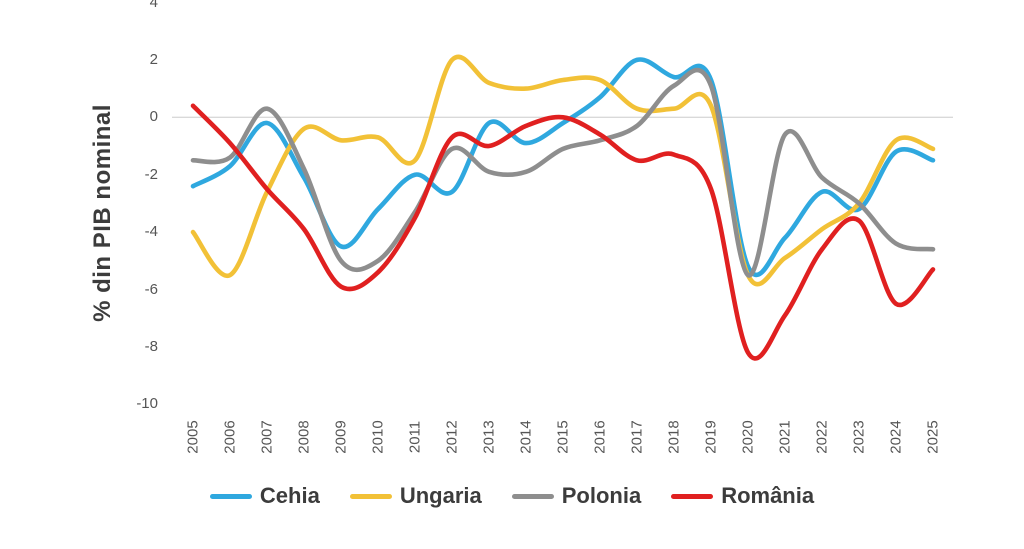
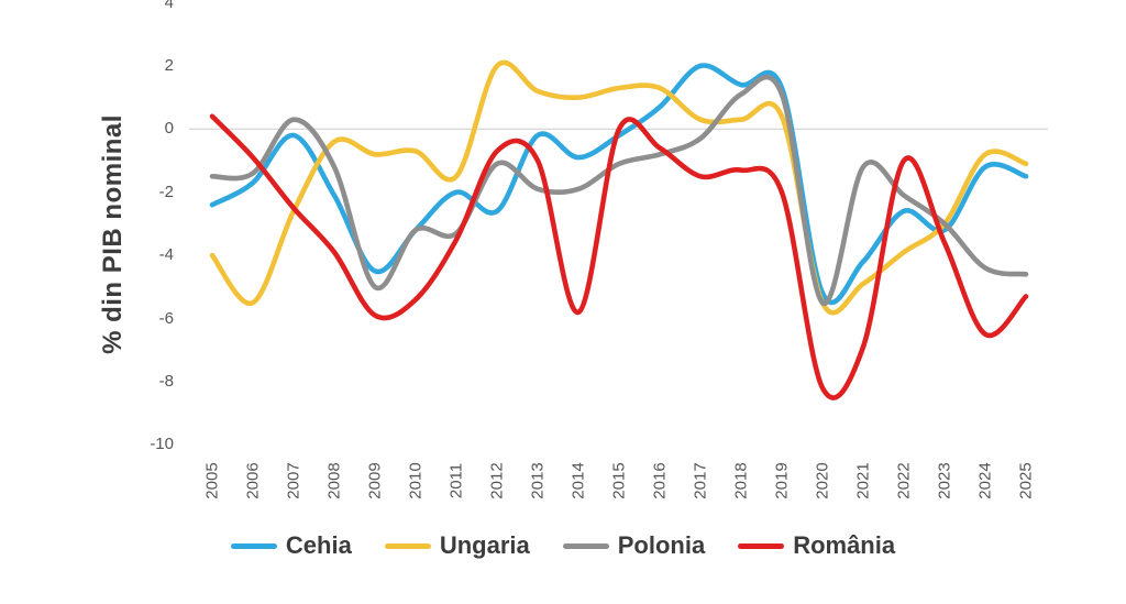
Polonia/2008: -1.8 -> -1.2
Polonia/2010: -5.0 -> -3.2
România/2014: -0.3 -> -5.8
România/2019: -2.5 -> -2.0
Polonia/2021: -0.6 -> -1.2
România/2022: -4.6 -> -1.0
